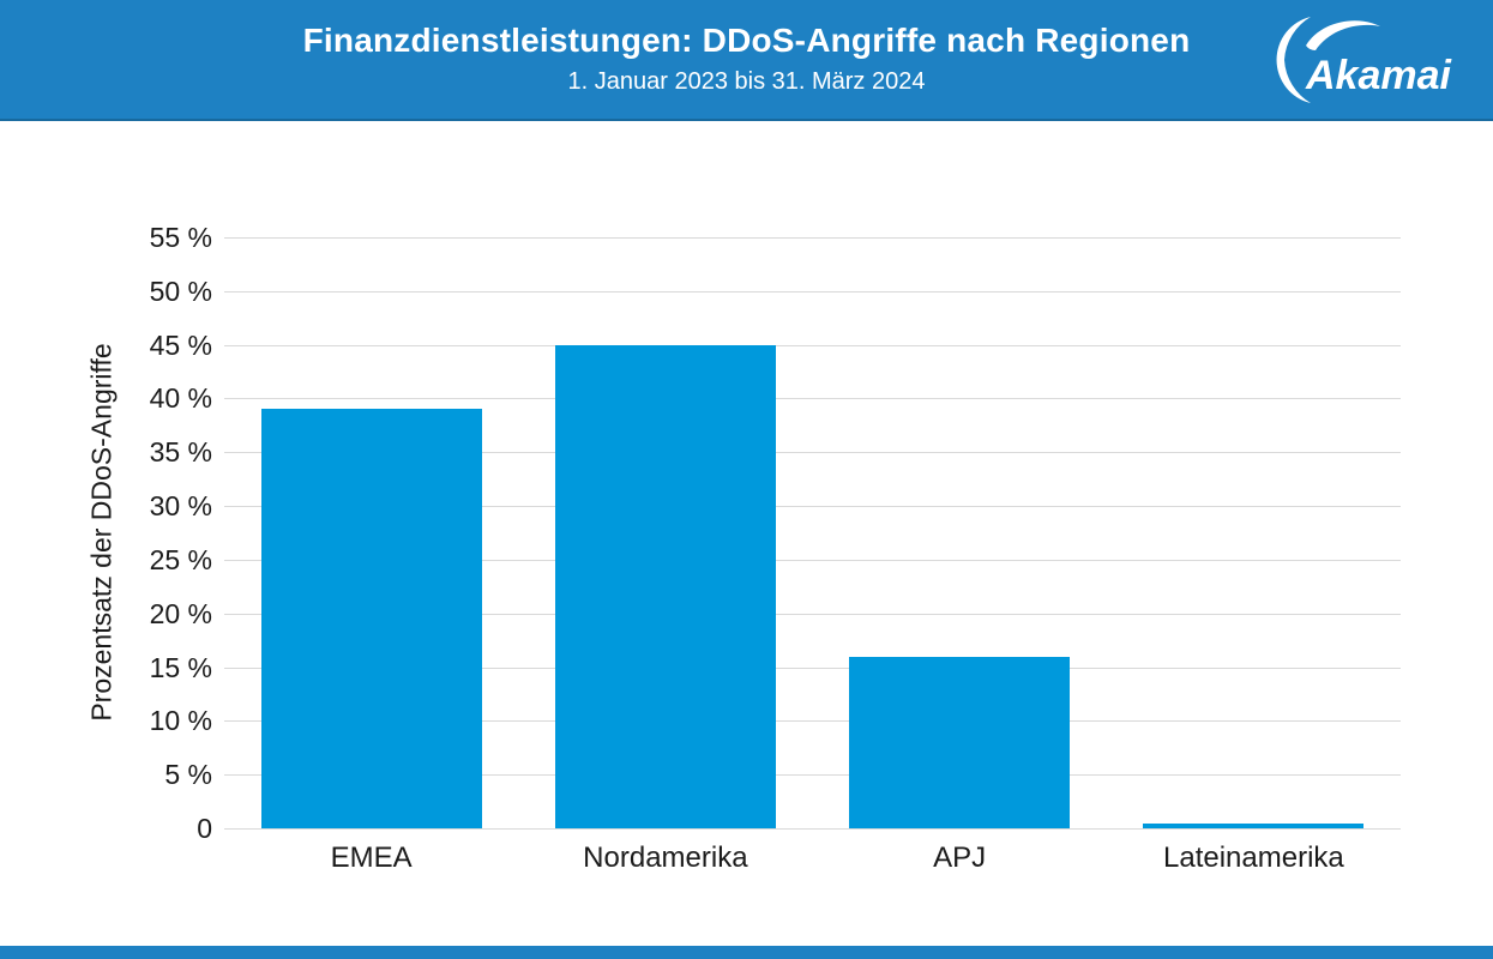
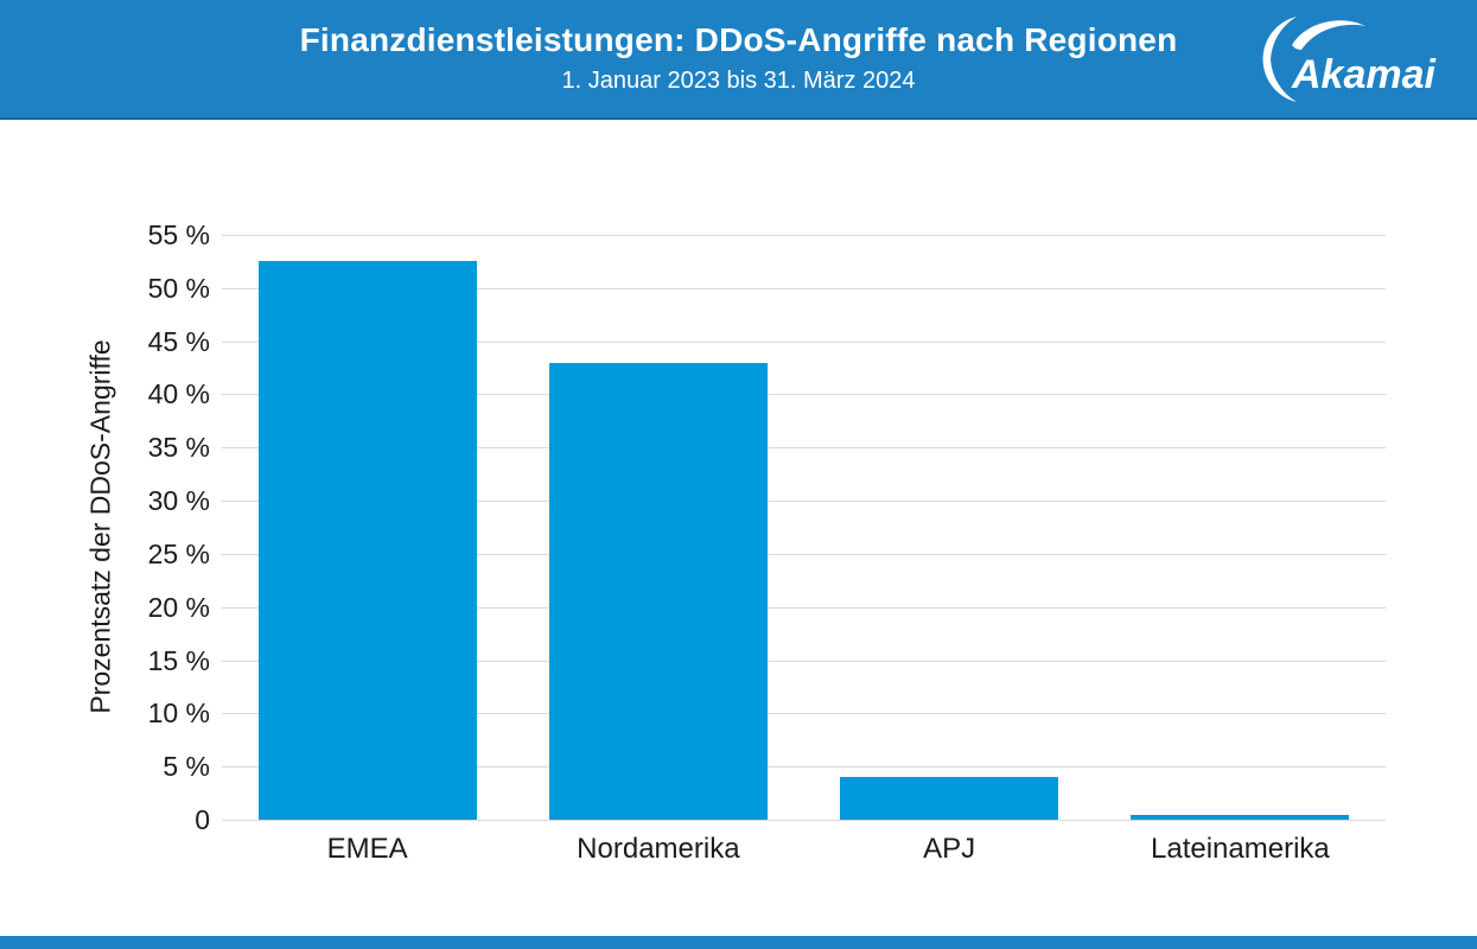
EMEA: 39% -> 52%
Nordamerika: 45% -> 43%
APJ: 16% -> 4%
